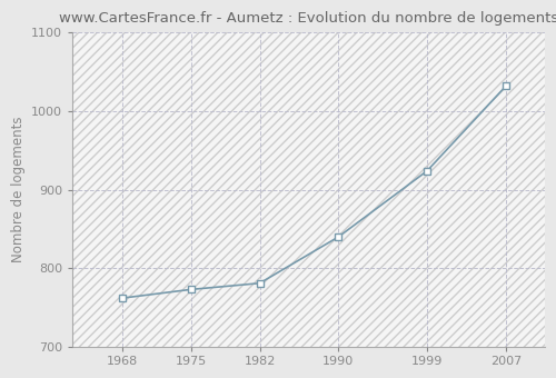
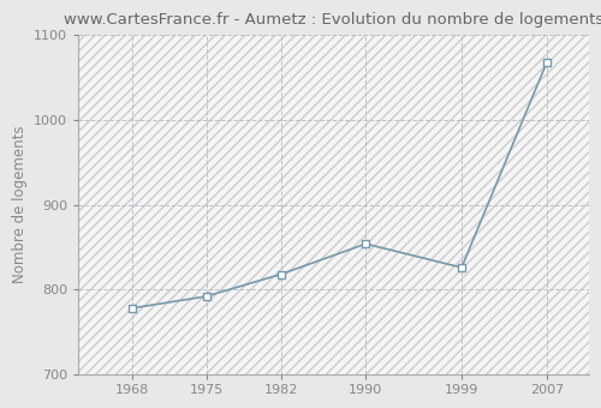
1968: 762 -> 778
1975: 773 -> 792
1982: 781 -> 818
1990: 840 -> 854
1999: 924 -> 826
2007: 1032 -> 1068
